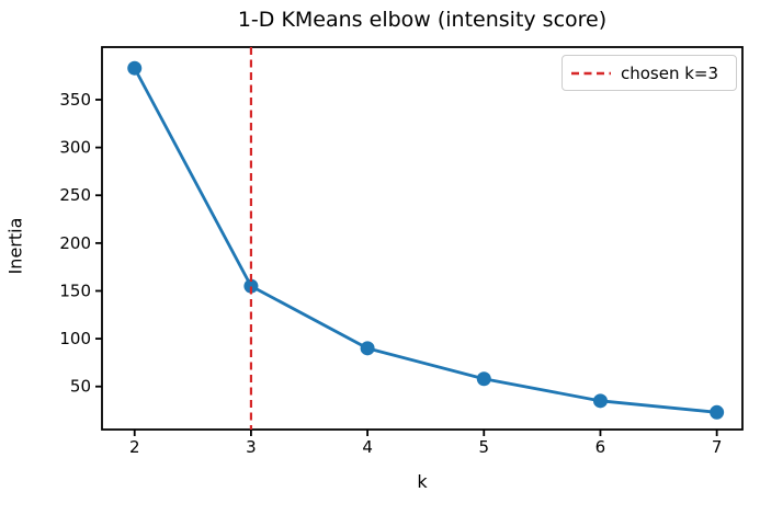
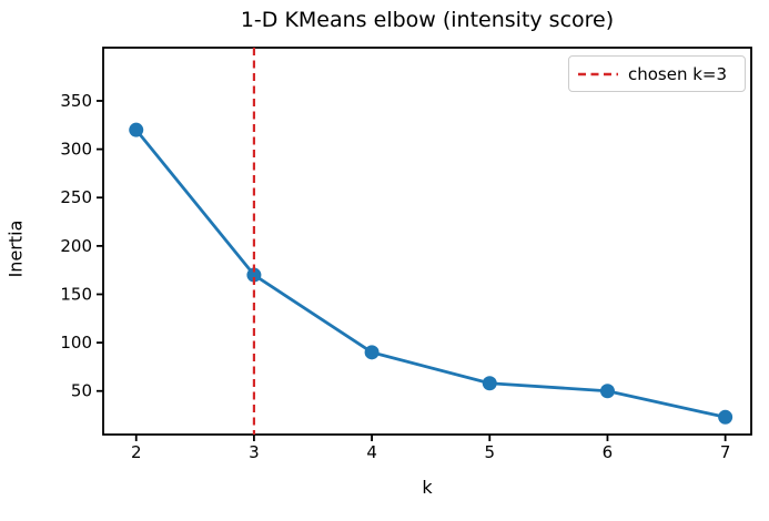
2: 380 -> 320
3: 160 -> 170
6: 40 -> 50
